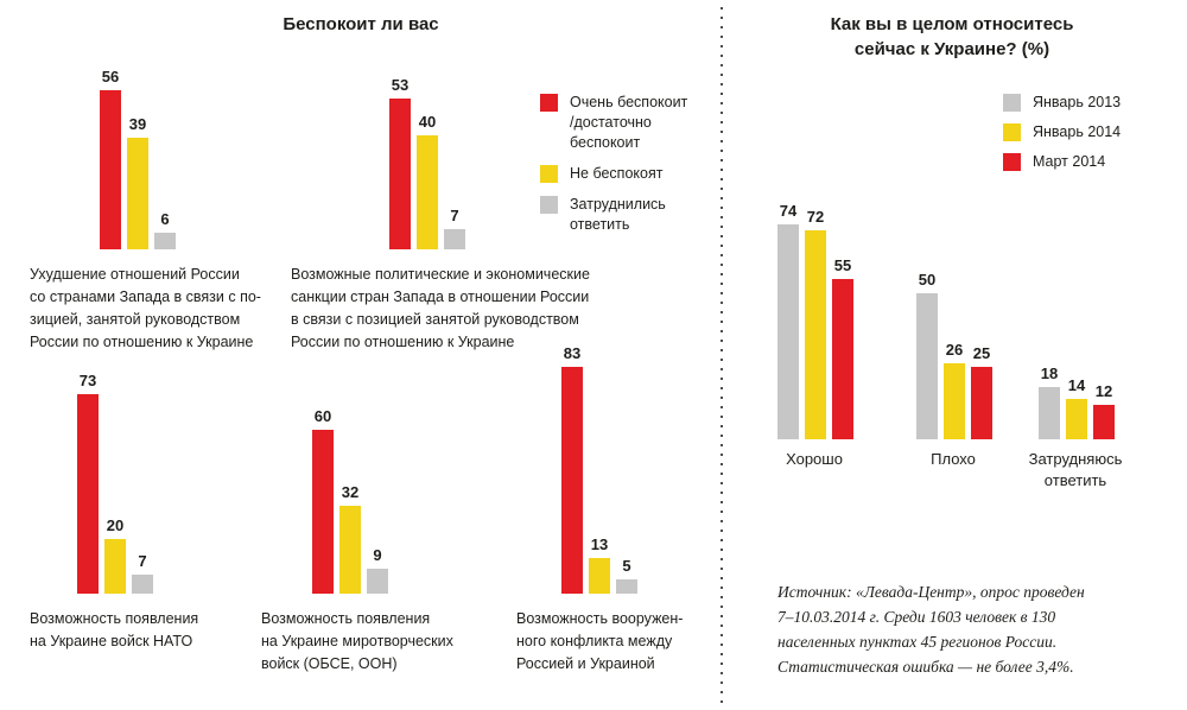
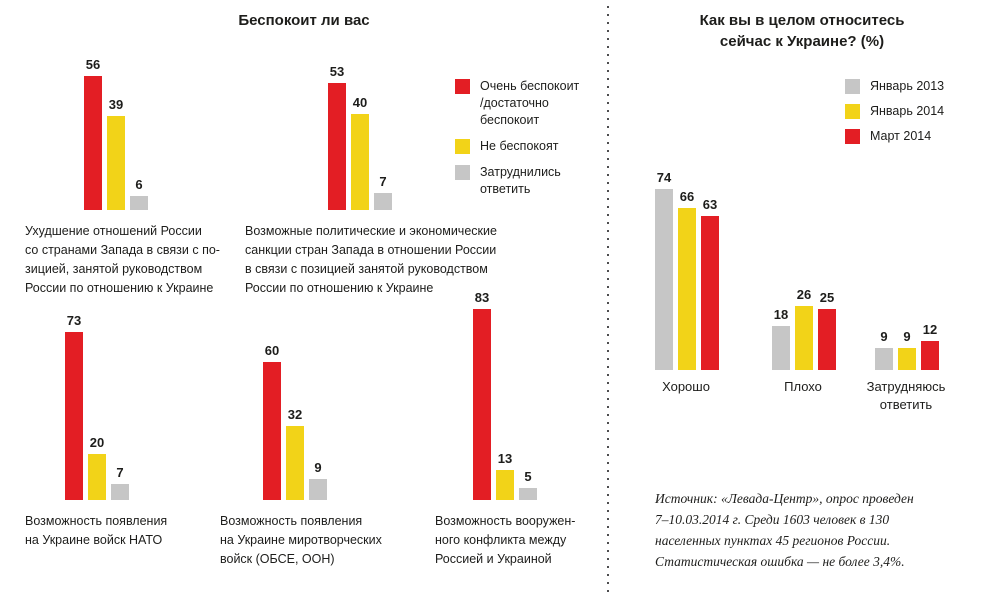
Как вы в целом относитесь сейчас к Украине? (%)/Январь 2014/Хорошо: 72 -> 66
Как вы в целом относитесь сейчас к Украине? (%)/Март 2014/Хорошо: 55 -> 63
Как вы в целом относитесь сейчас к Украине? (%)/Январь 2013/Плохо: 50 -> 18
Как вы в целом относитесь сейчас к Украине? (%)/Январь 2013/Затрудняюсь ответить: 18 -> 9
Как вы в целом относитесь сейчас к Украине? (%)/Январь 2014/Затрудняюсь ответить: 14 -> 9
